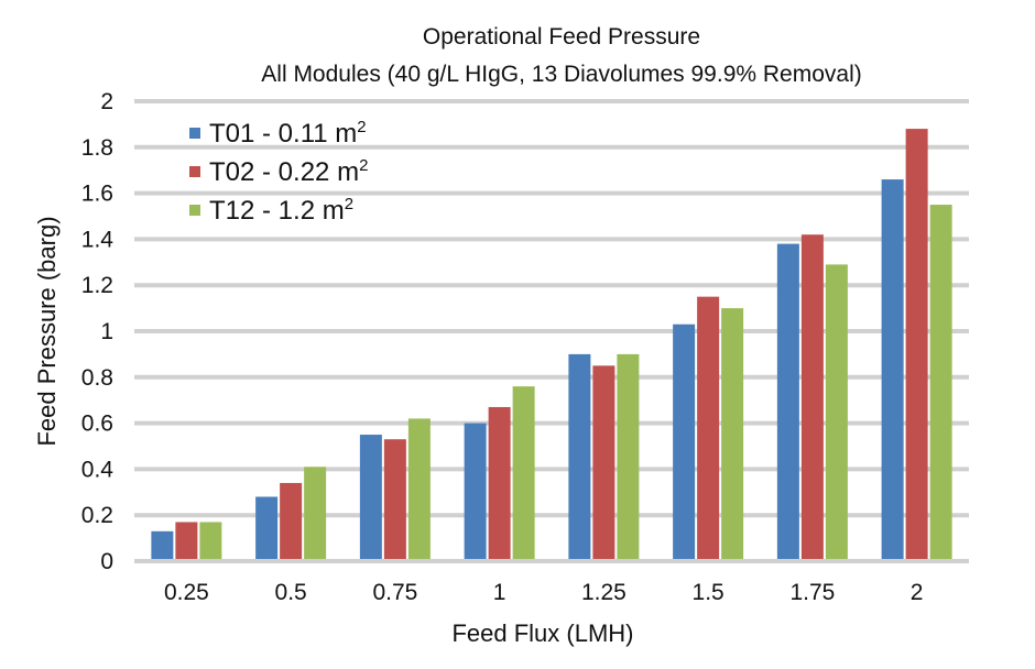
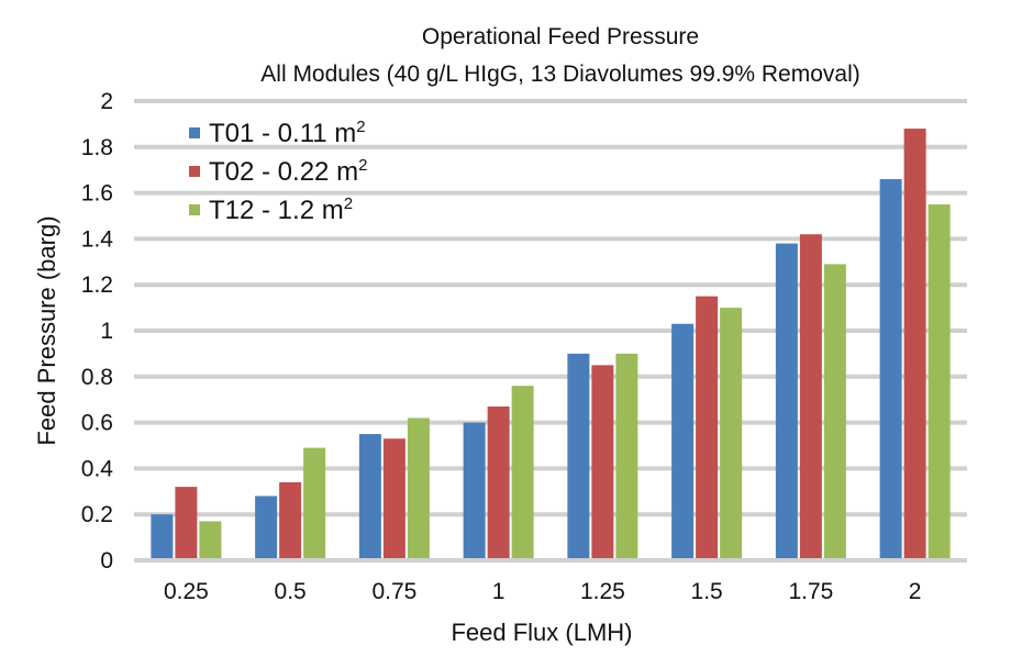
T01 - 0.11 m/0.25: 0.13 -> 0.20
T02 - 0.22 m/0.25: 0.17 -> 0.32
T12 - 1.2 m/0.5: 0.41 -> 0.49
